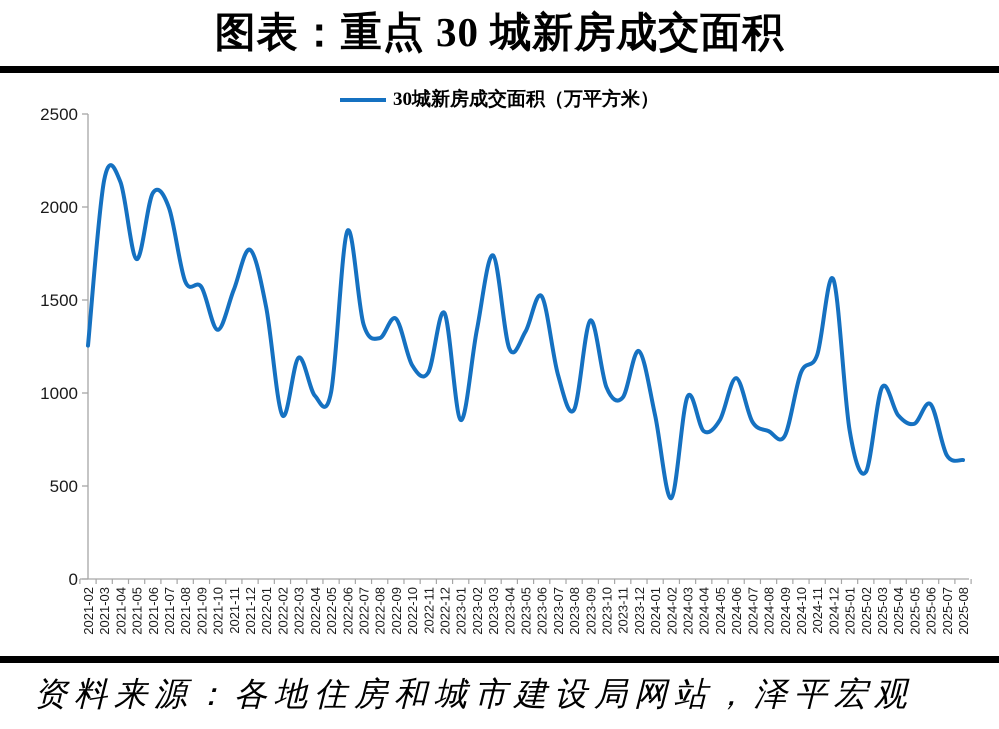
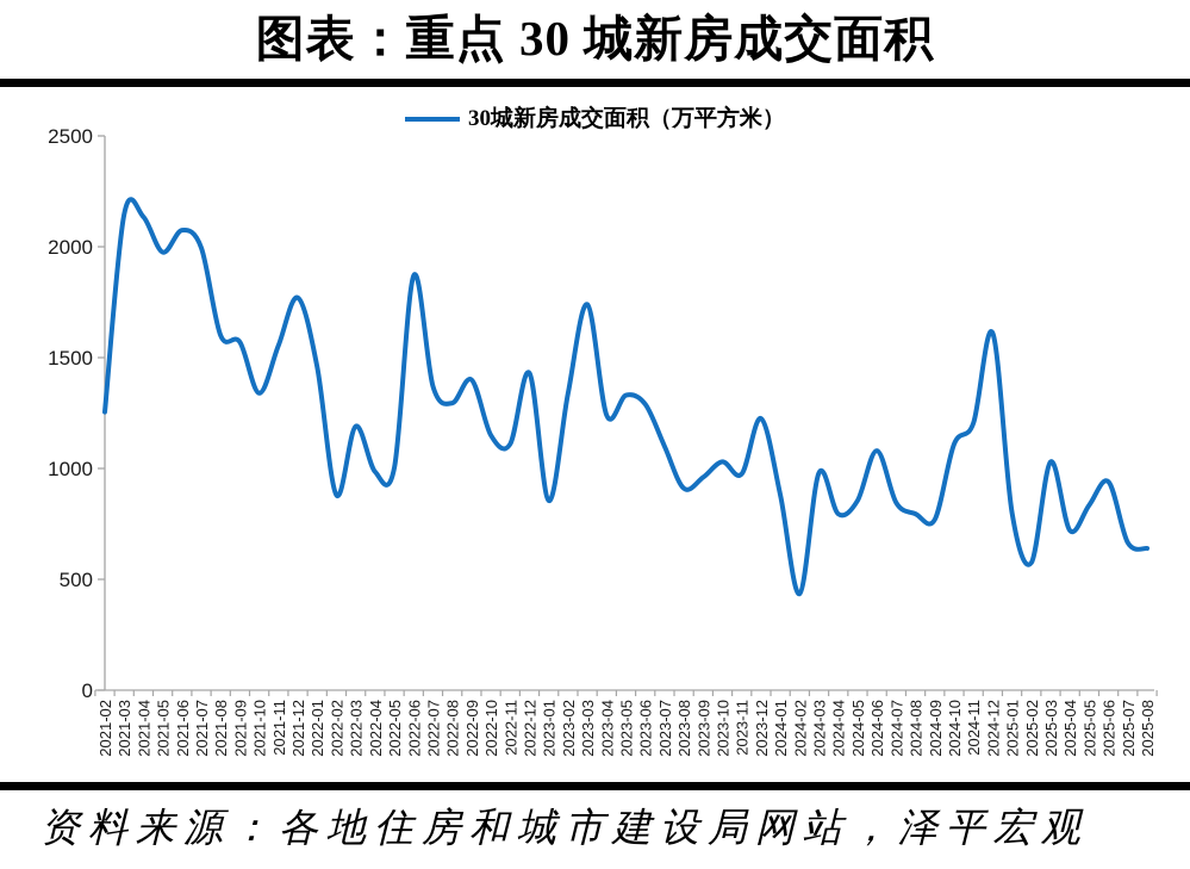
2021-05: 1720 -> 1980
2023-06: 1520 -> 1290
2023-09: 1390 -> 960
2025-04: 880 -> 720
